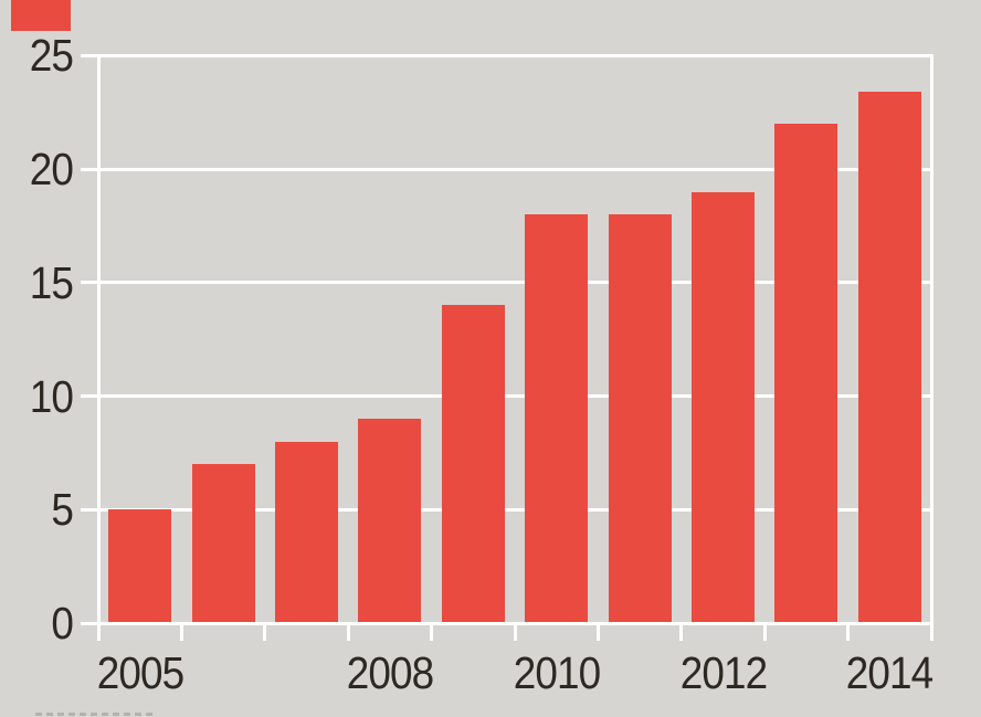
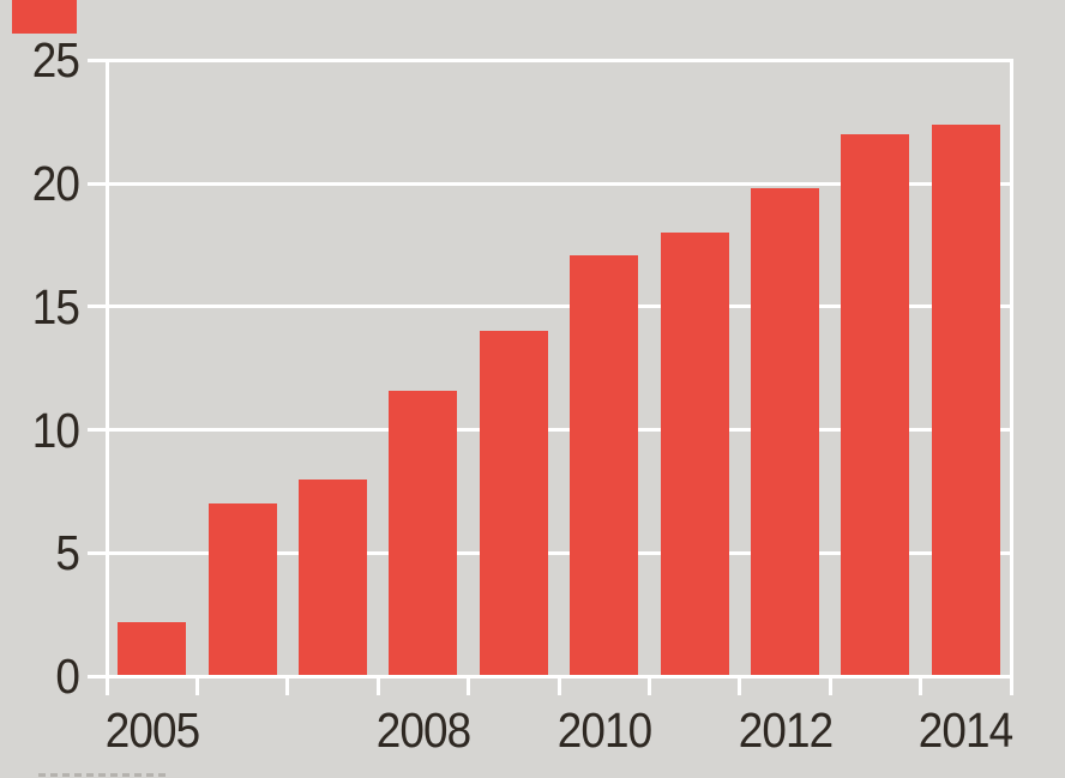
2005: 5.0 -> 2.2
2008: 9.0 -> 11.6
2010: 18.0 -> 17.1
2012: 19.0 -> 19.8
2014: 23.4 -> 22.4
